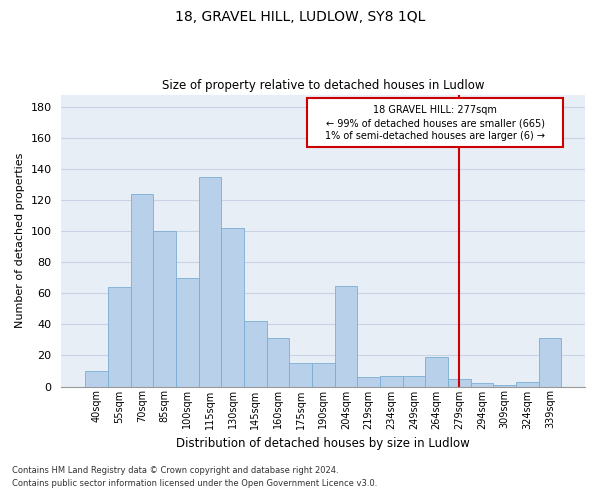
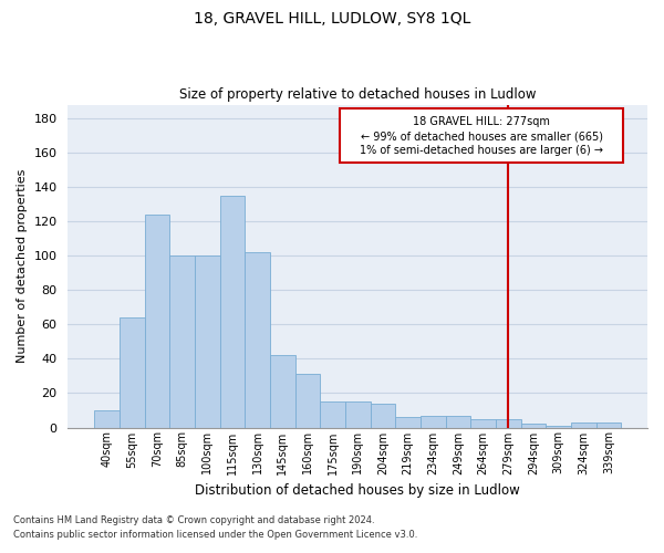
100sqm: 70 -> 100
204sqm: 65 -> 14
264sqm: 19 -> 5
339sqm: 31 -> 3
